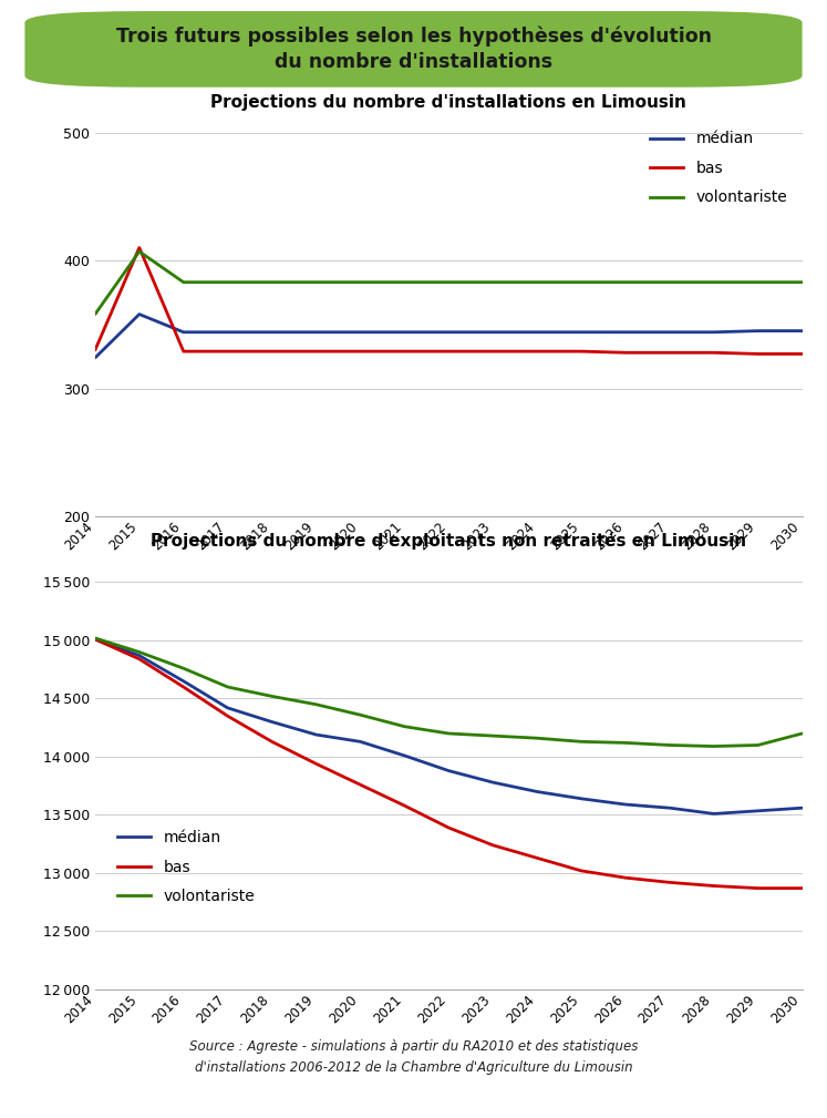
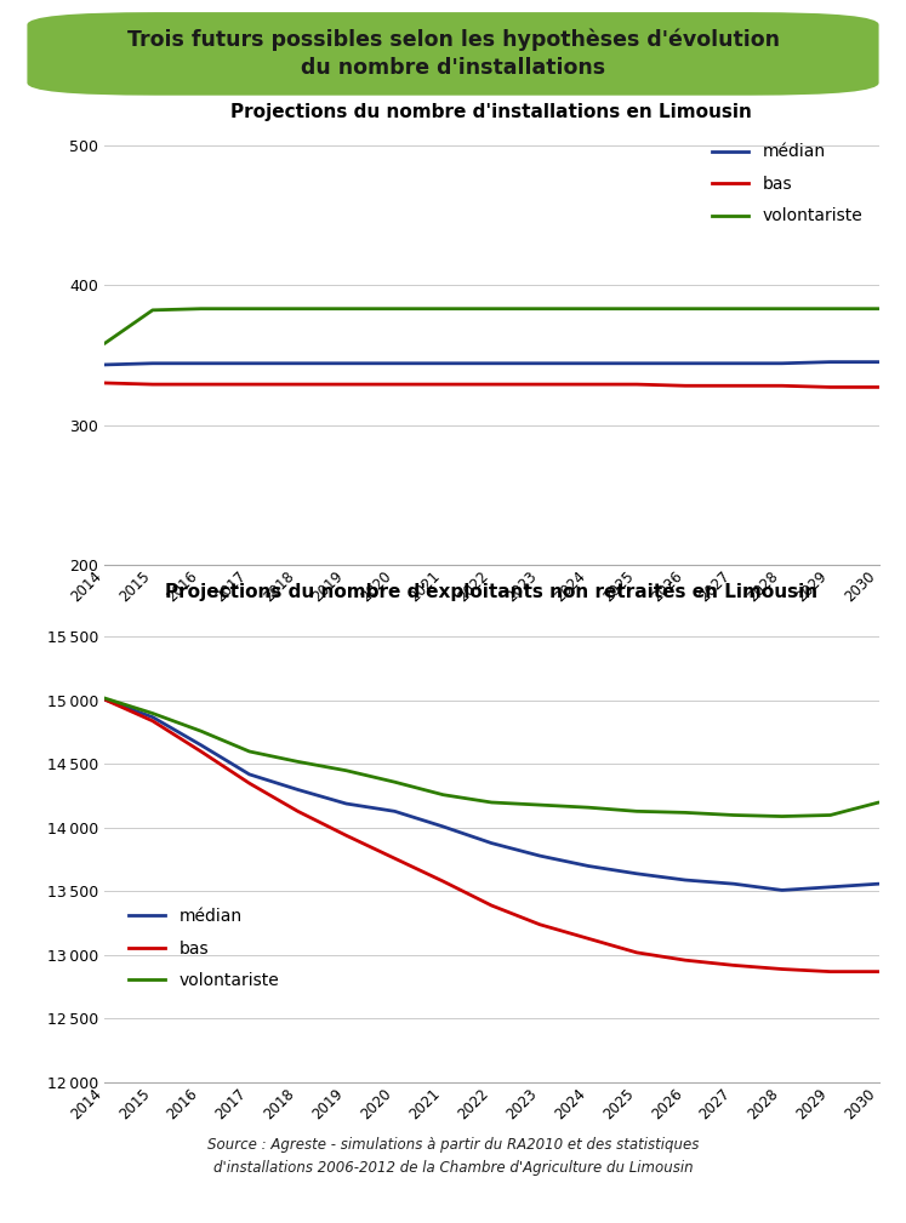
Projections du nombre d'installations en Limousin/médian/2014: 324 -> 343
Projections du nombre d'installations en Limousin/médian/2015: 358 -> 344
Projections du nombre d'installations en Limousin/bas/2015: 410 -> 329
Projections du nombre d'installations en Limousin/volontariste/2015: 407 -> 382
